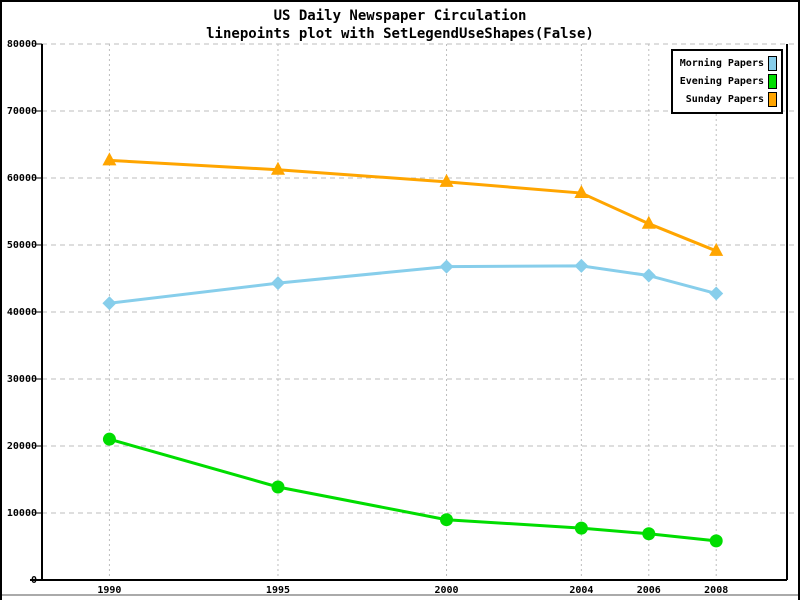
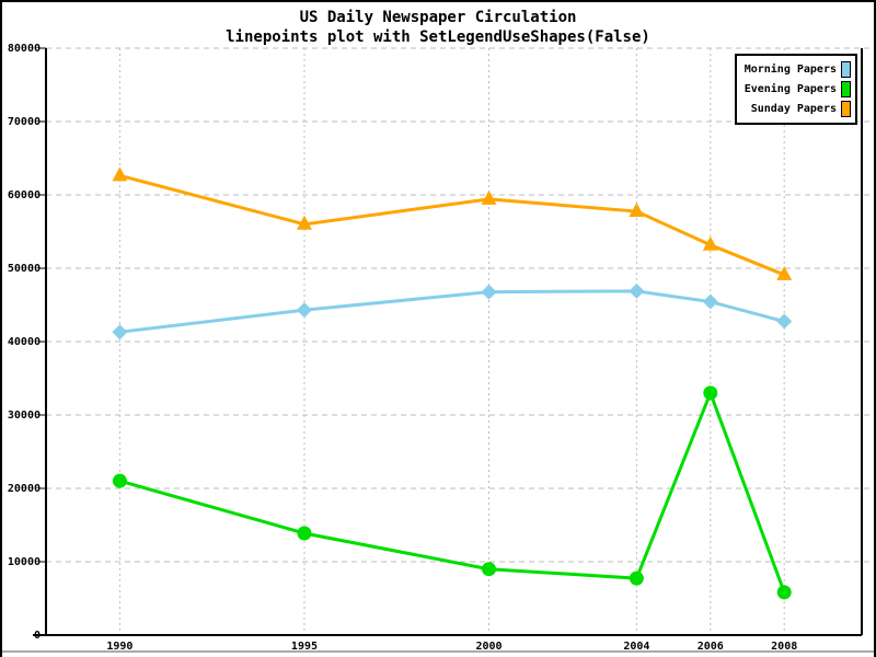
Sunday Papers/1995: 61000 -> 56000
Evening Papers/2006: 7000 -> 33000
